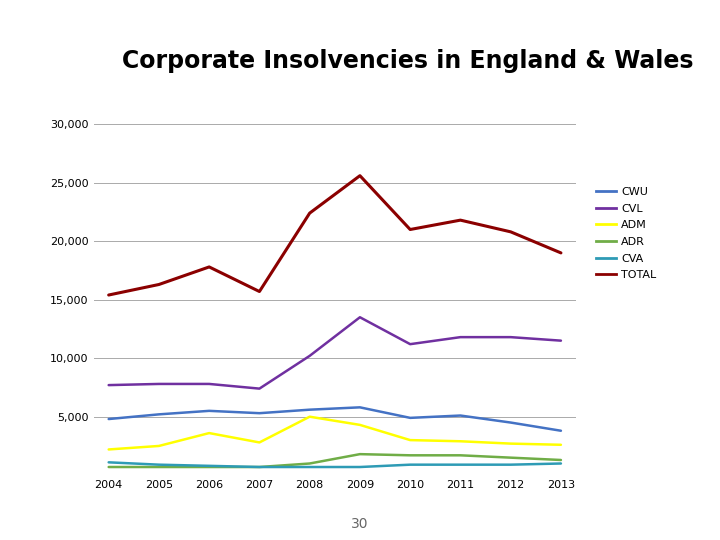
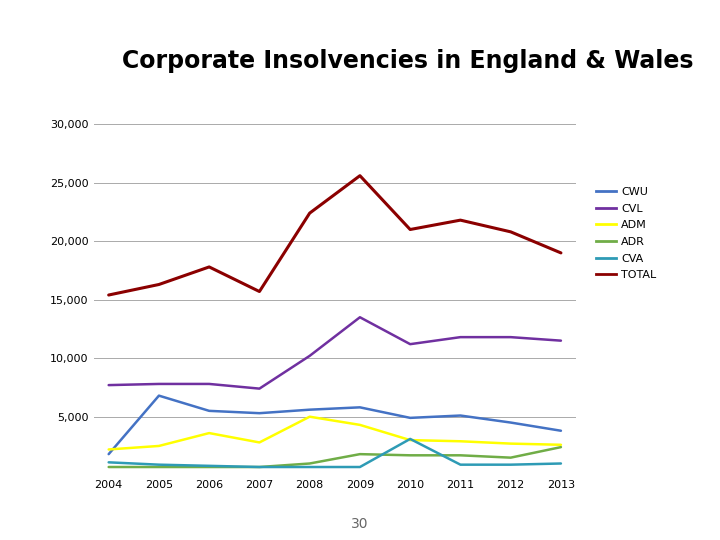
CWU/2004: 4,800 -> 1,800
CWU/2005: 5,200 -> 6,800
CVA/2010: 900 -> 3,100
ADR/2013: 1,300 -> 2,400
